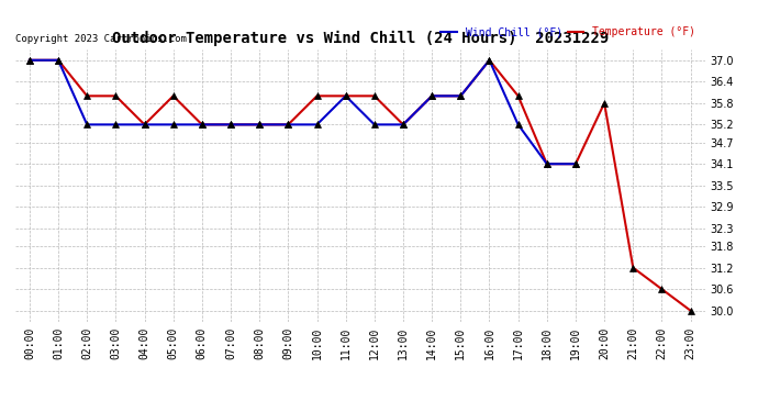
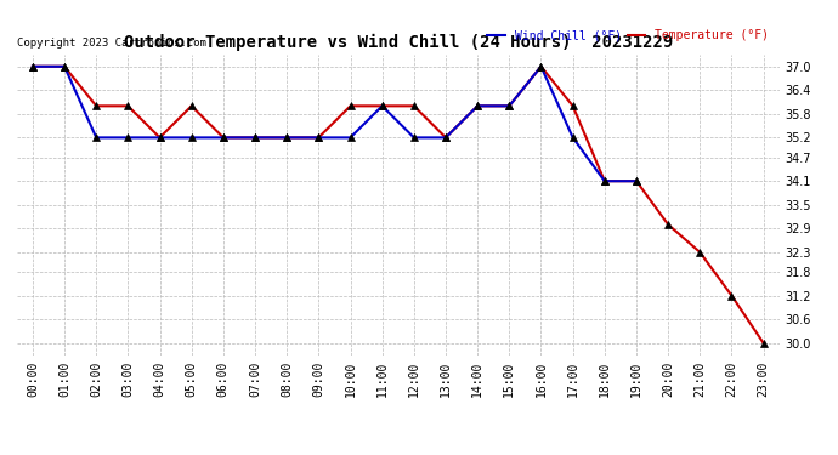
Temperature (°F)/20:00: 35.8 -> 33.0
Temperature (°F)/21:00: 31.2 -> 32.3
Temperature (°F)/22:00: 30.6 -> 31.2
